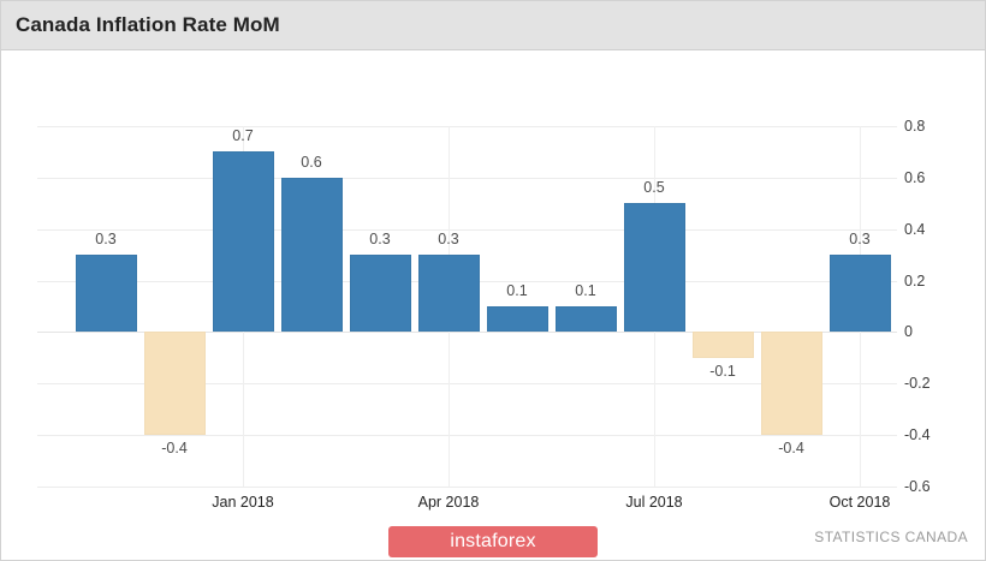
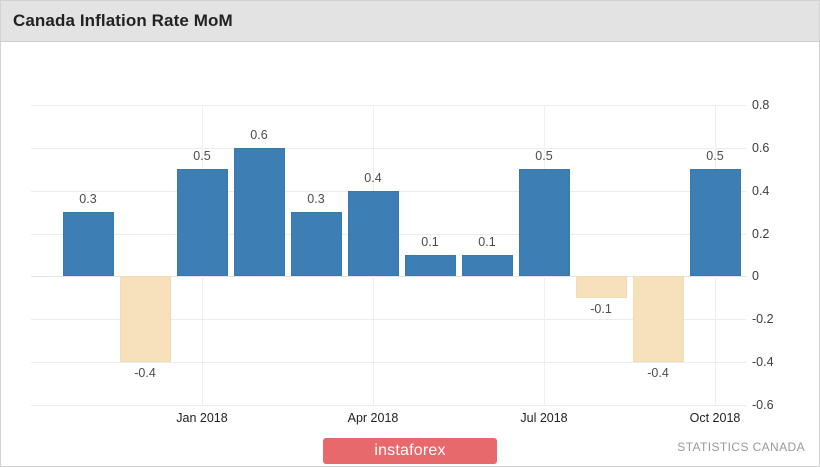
Jan 2018: 0.7 -> 0.5
Apr 2018: 0.3 -> 0.4
Oct 2018: 0.3 -> 0.5
